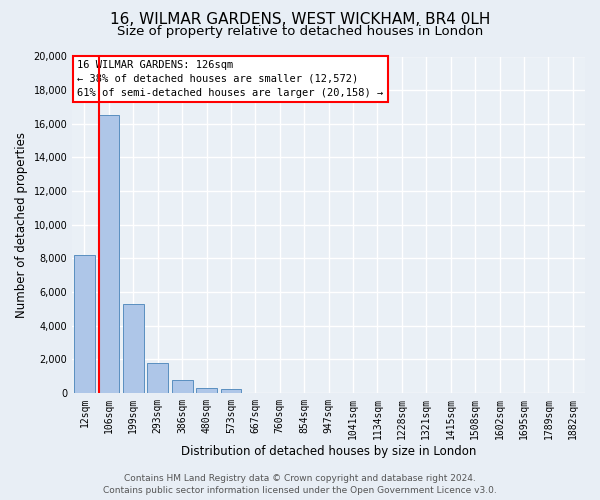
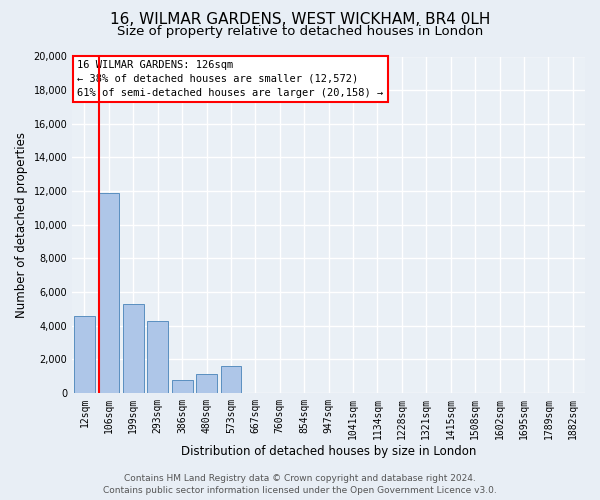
12sqm: 8,200 -> 4,600
106sqm: 16,500 -> 11,900
293sqm: 1,800 -> 4,300
480sqm: 300 -> 1,100
573sqm: 200 -> 1,600
